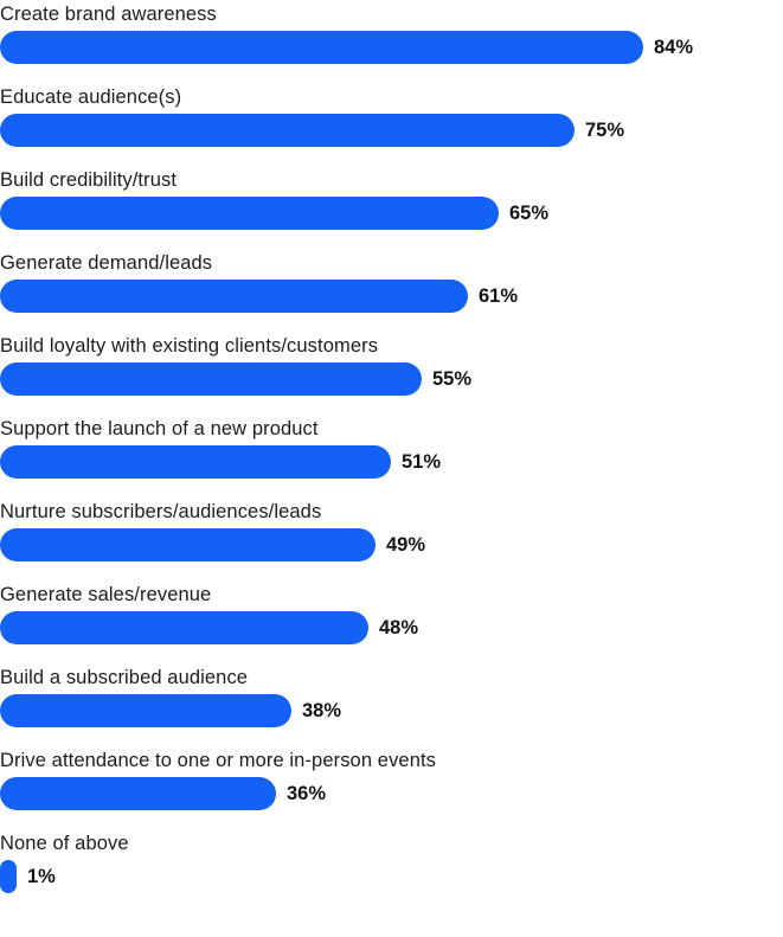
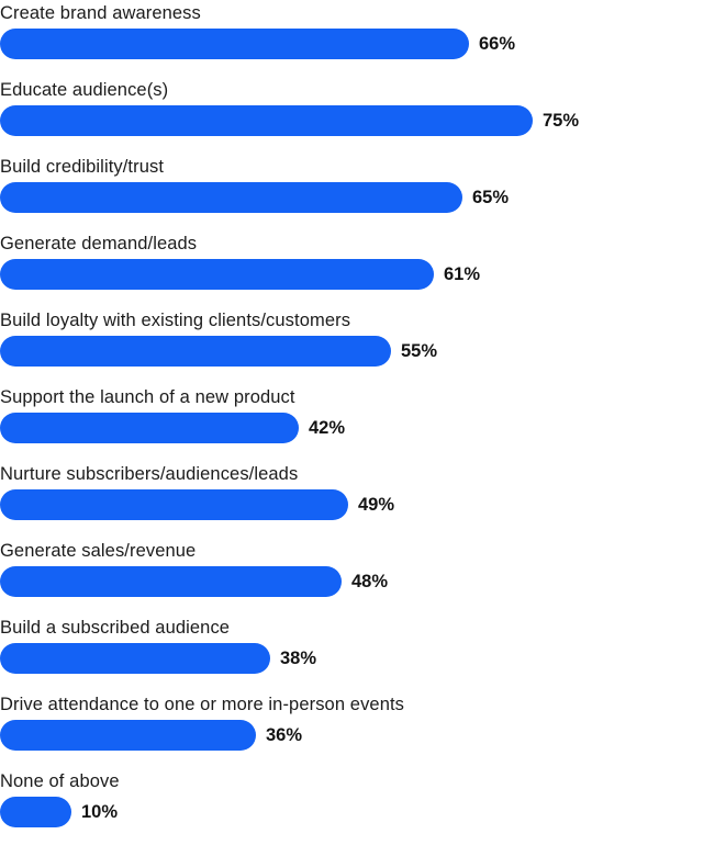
Create brand awareness: 84% -> 66%
Support the launch of a new product: 51% -> 42%
None of above: 1% -> 10%
